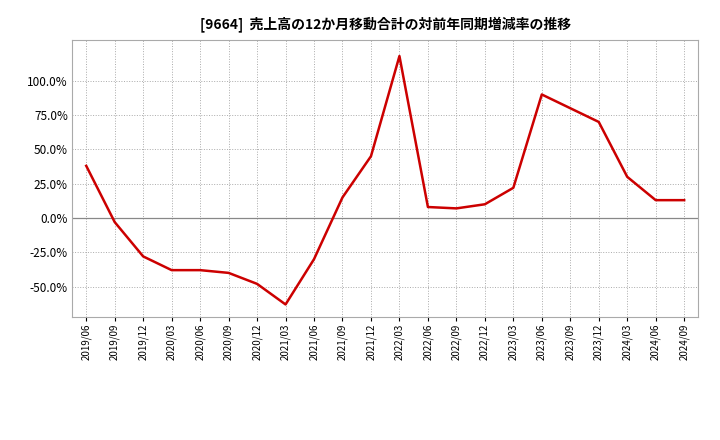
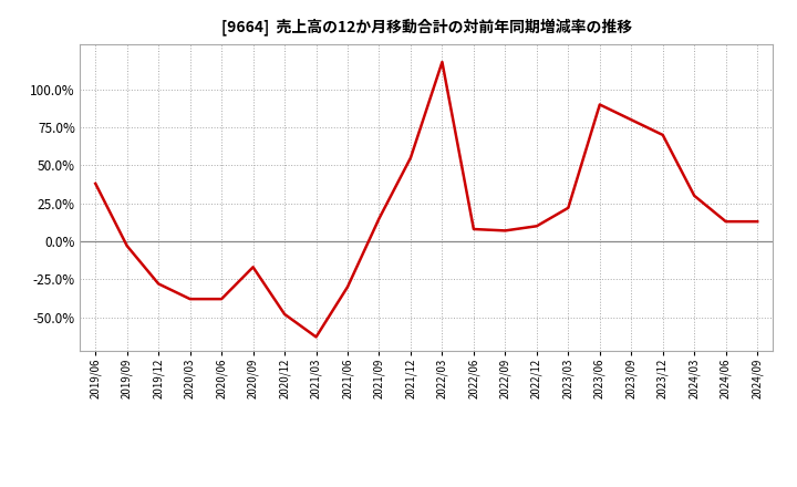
2020/09: -40% -> -17%
2021/12: 45% -> 55%
